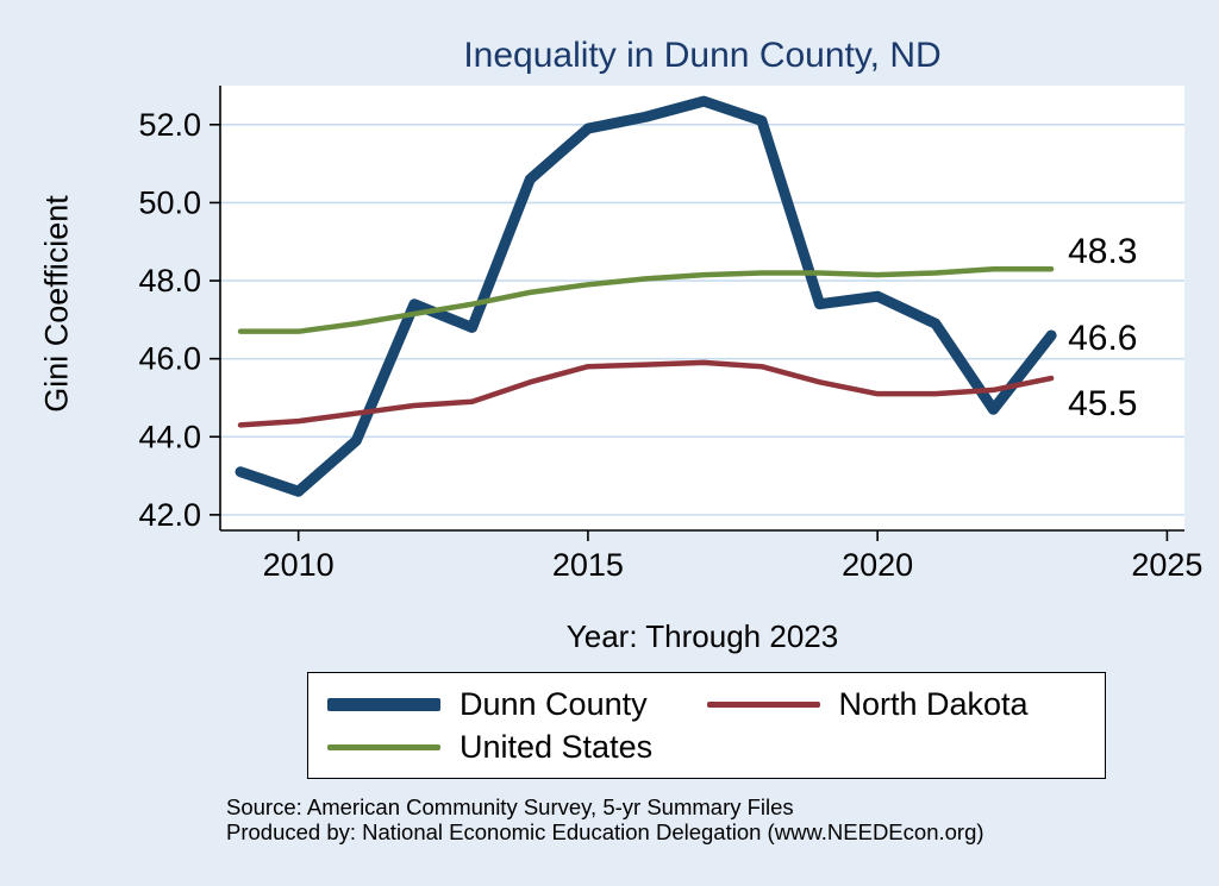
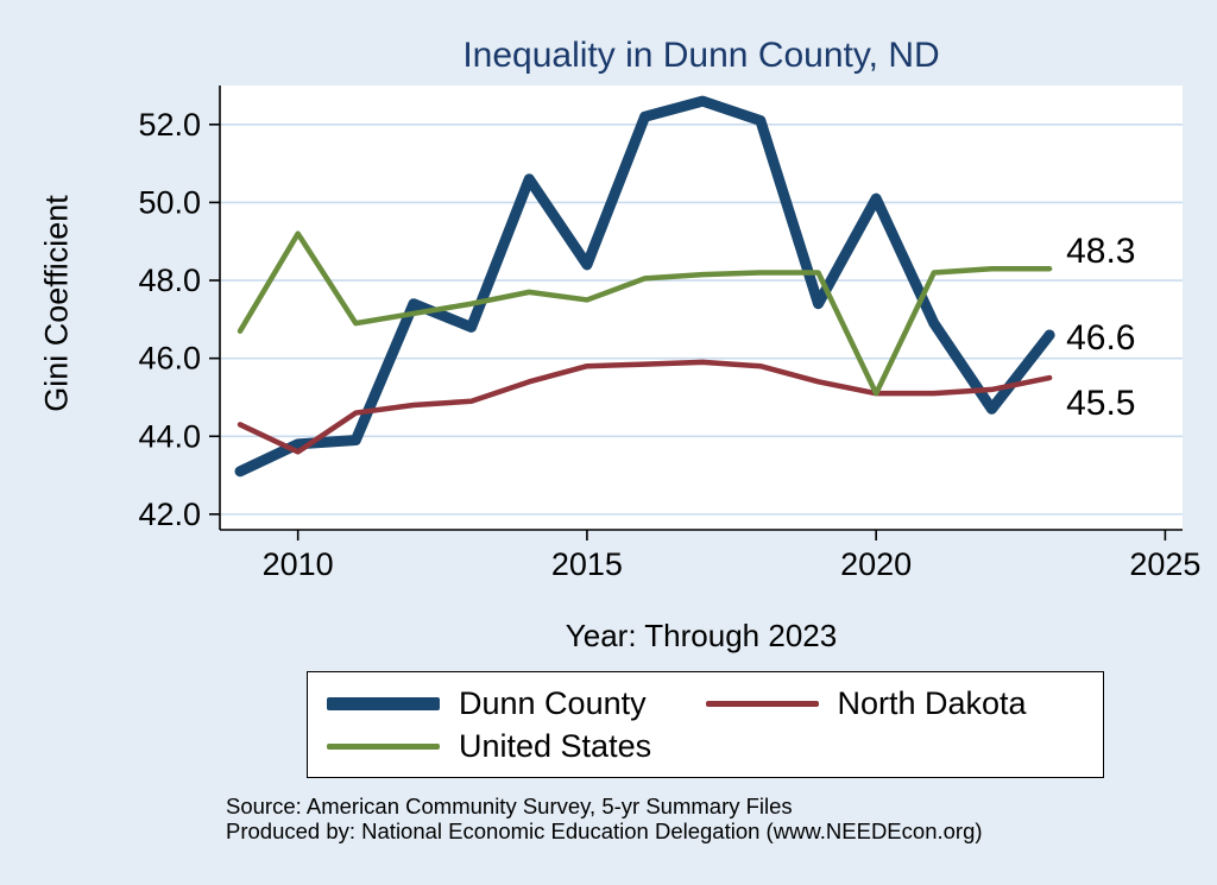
Dunn County/2010: 42.6 -> 43.8
North Dakota/2010: 44.4 -> 43.6
United States/2010: 46.7 -> 49.2
Dunn County/2015: 51.9 -> 48.4
United States/2015: 47.9 -> 47.5
Dunn County/2020: 47.6 -> 50.1
United States/2020: 48.1 -> 45.1
